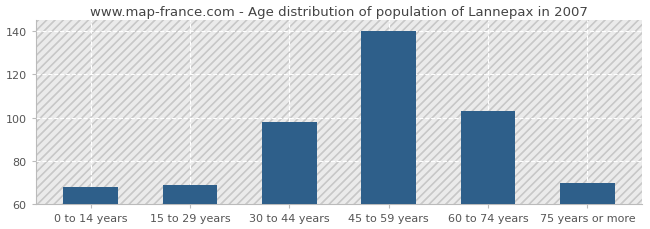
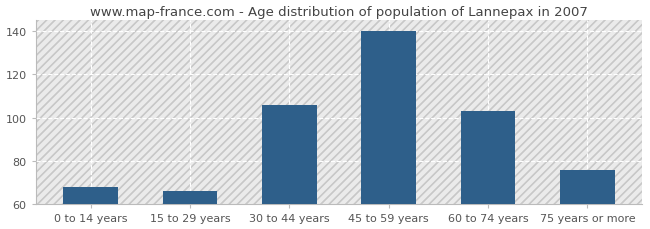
15 to 29 years: 69 -> 66
30 to 44 years: 98 -> 106
75 years or more: 70 -> 76
